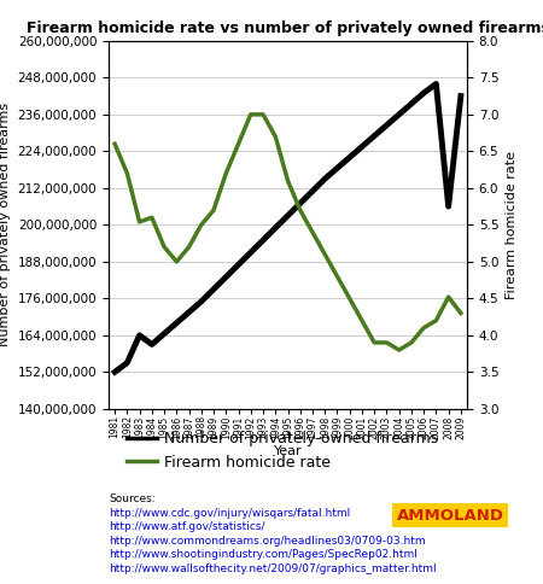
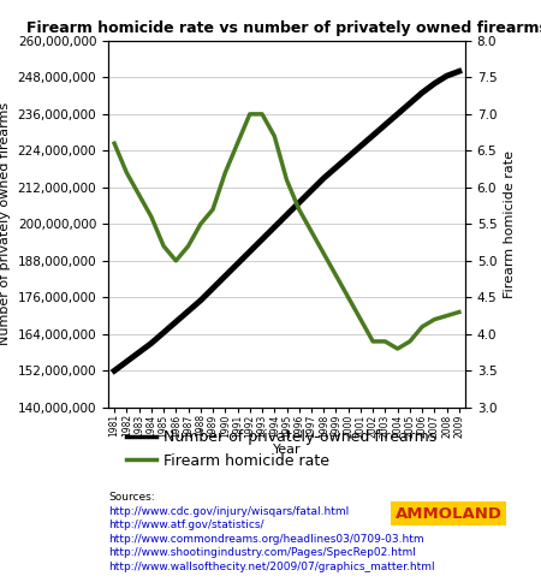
Number of privately-owned firearms/1983: 164,000,000 -> 158,000,000
Firearm homicide rate/1983: 5.54 -> 5.90
Number of privately-owned firearms/2008: 206,000,000 -> 248,500,000
Firearm homicide rate/2008: 4.52 -> 4.25
Number of privately-owned firearms/2009: 242,000,000 -> 250,000,000
